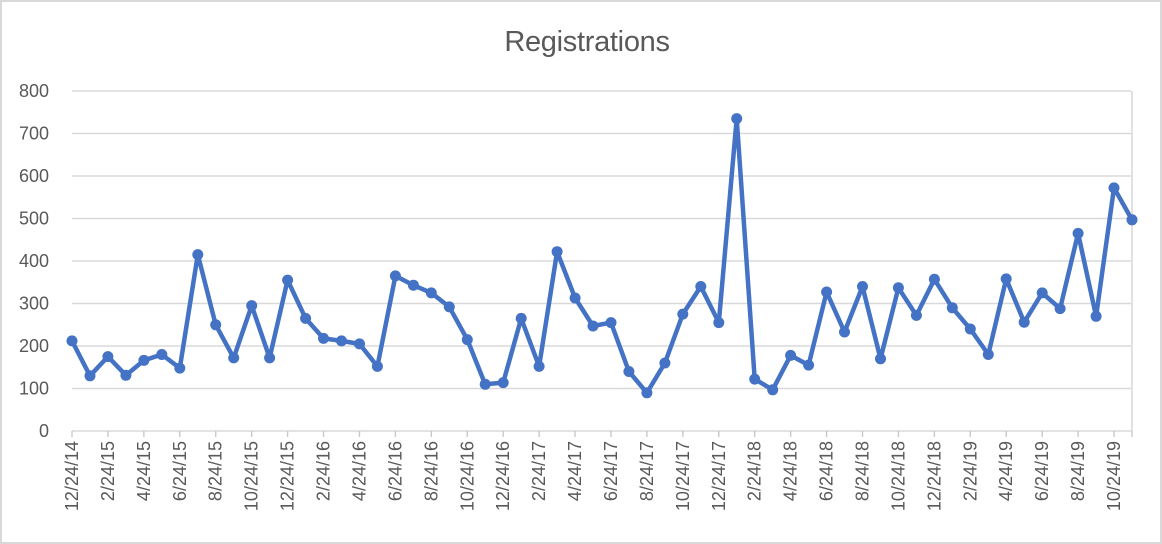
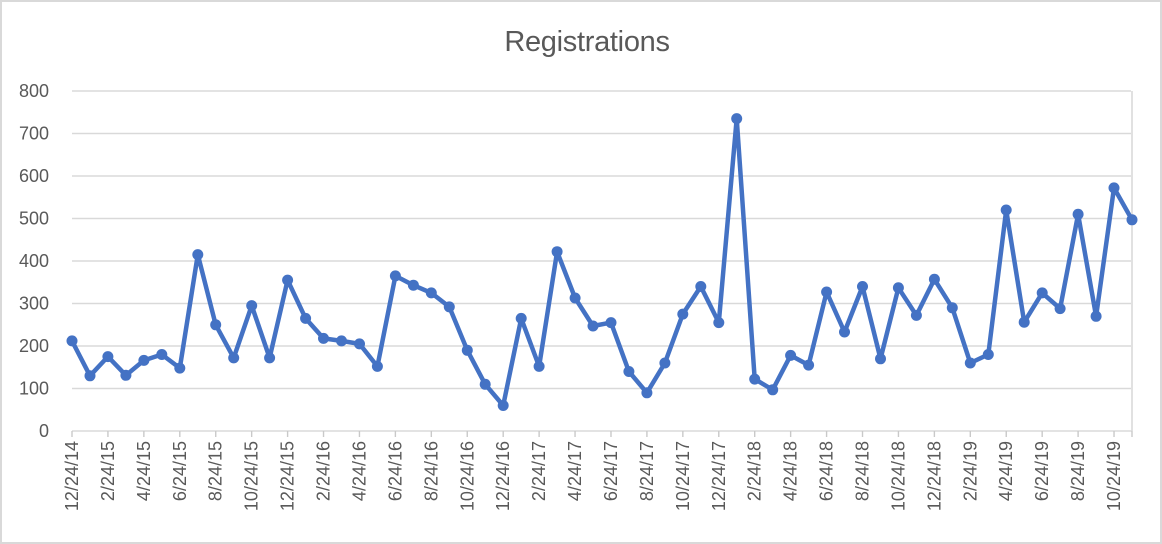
10/24/16: 220 -> 190
12/24/16: 110 -> 60
2/24/19: 240 -> 160
4/24/19: 360 -> 520
8/24/19: 460 -> 510
